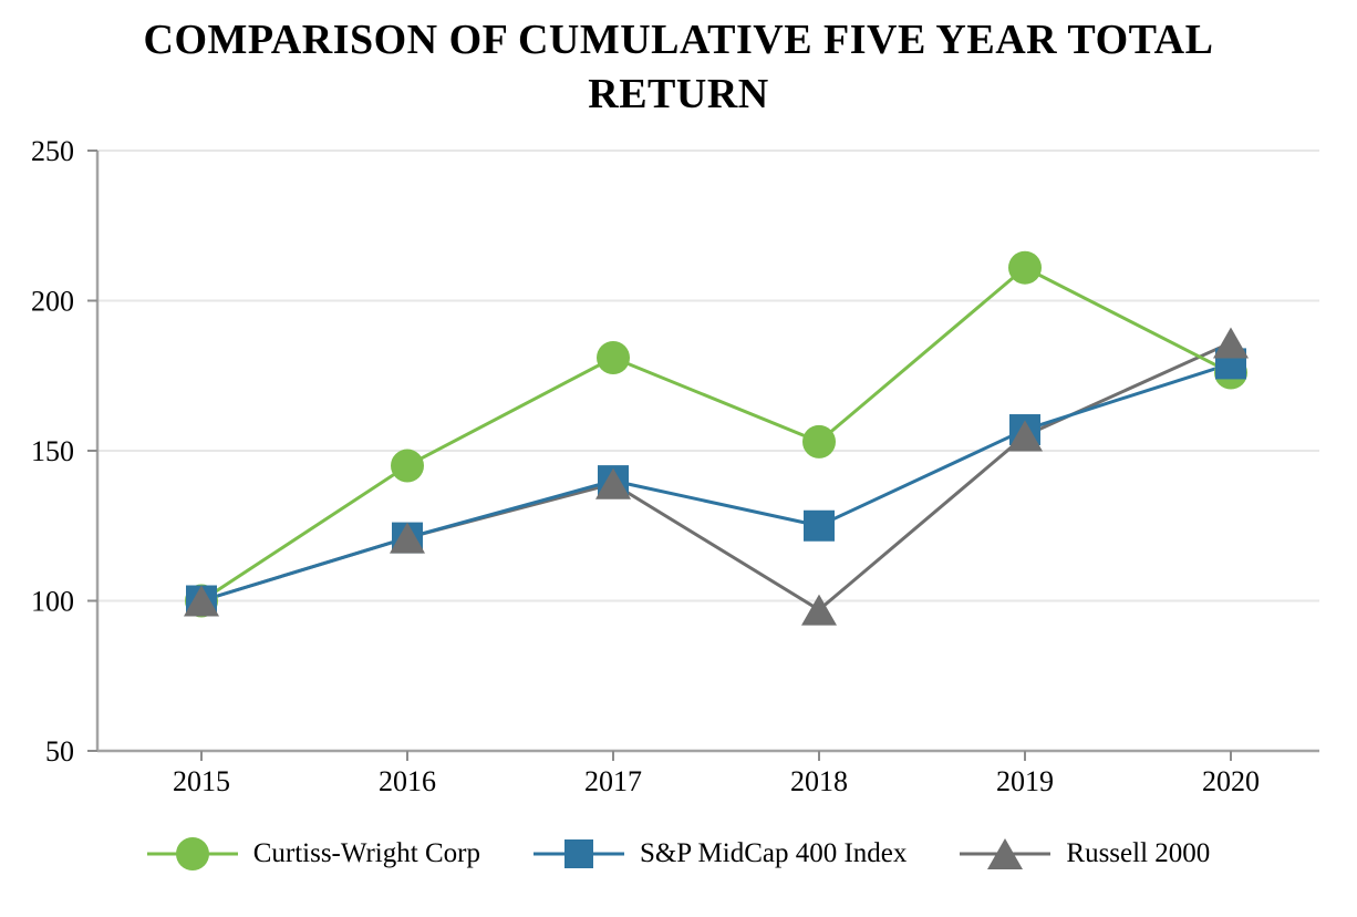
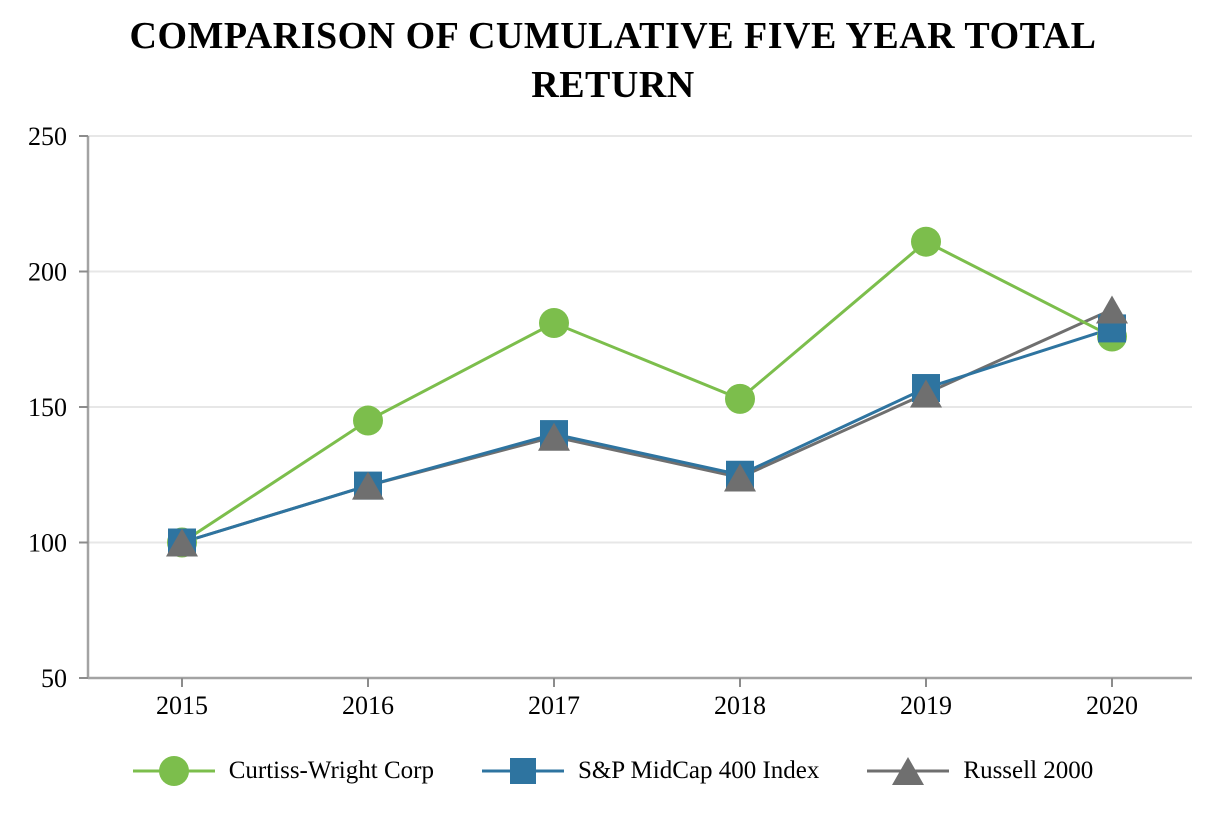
Russell 2000/2018: 97 -> 124
